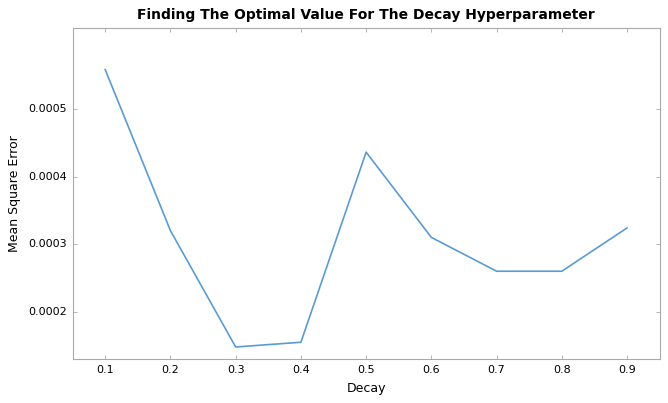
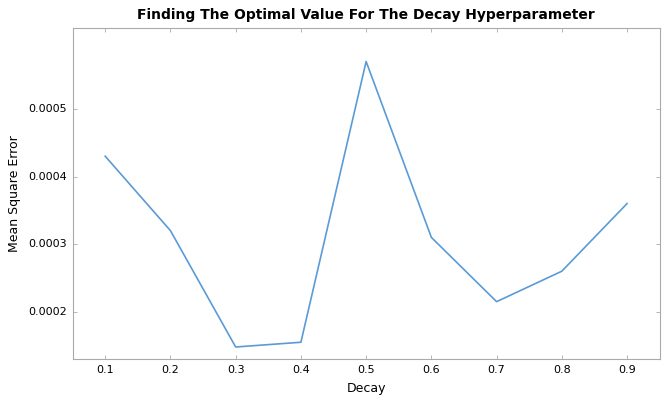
0.1: 0.000558 -> 0.000430
0.5: 0.000436 -> 0.000570
0.7: 0.000260 -> 0.000215
0.9: 0.000324 -> 0.000360
